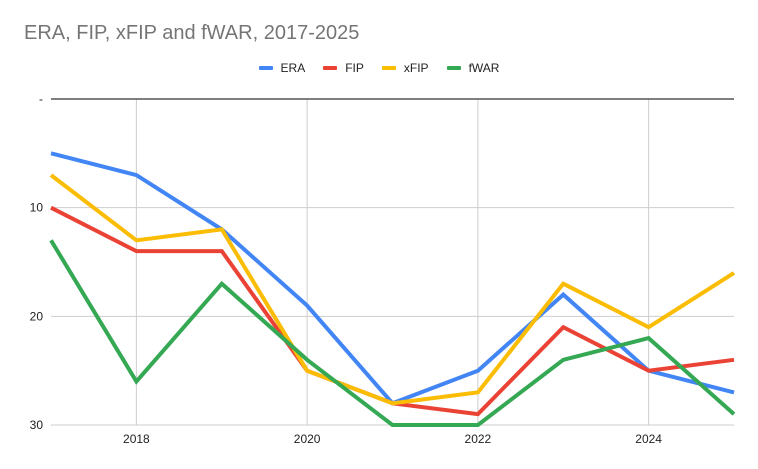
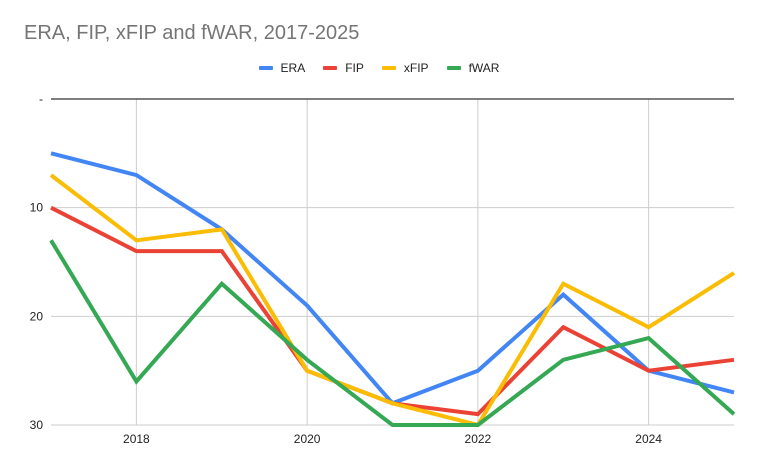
xFIP/2022: 27 -> 30
